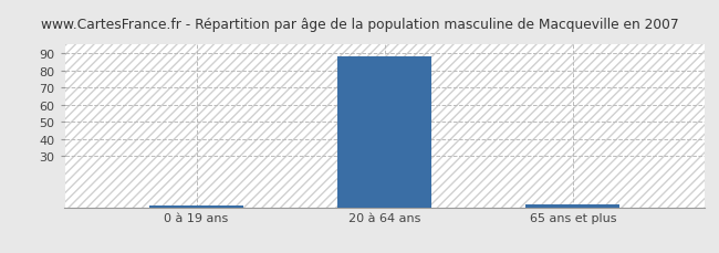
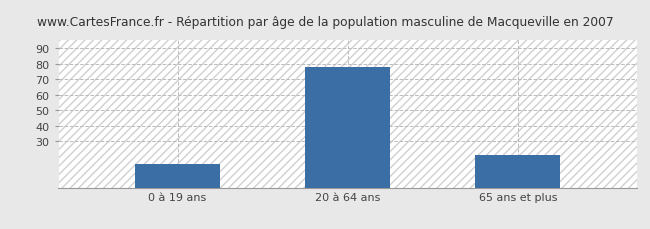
0 à 19 ans: 1 -> 15
20 à 64 ans: 88 -> 78
65 ans et plus: 2 -> 21
